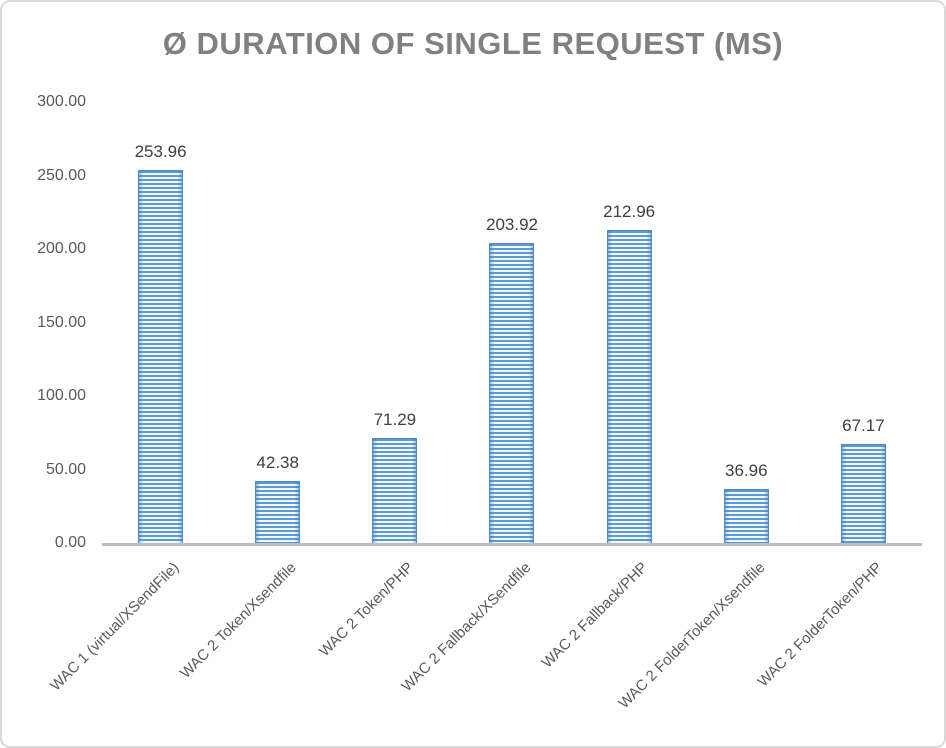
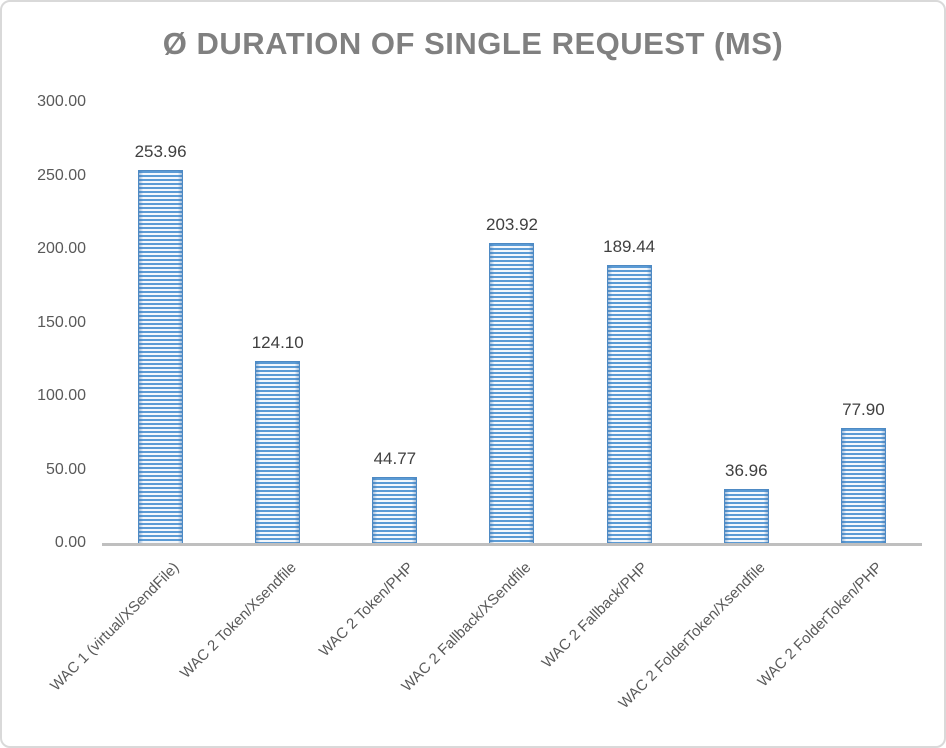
WAC 2 Token/Xsendfile: 42.38 -> 124.10
WAC 2 Token/PHP: 71.29 -> 44.77
WAC 2 Fallback/PHP: 212.96 -> 189.44
WAC 2 FolderToken/PHP: 67.17 -> 77.90
